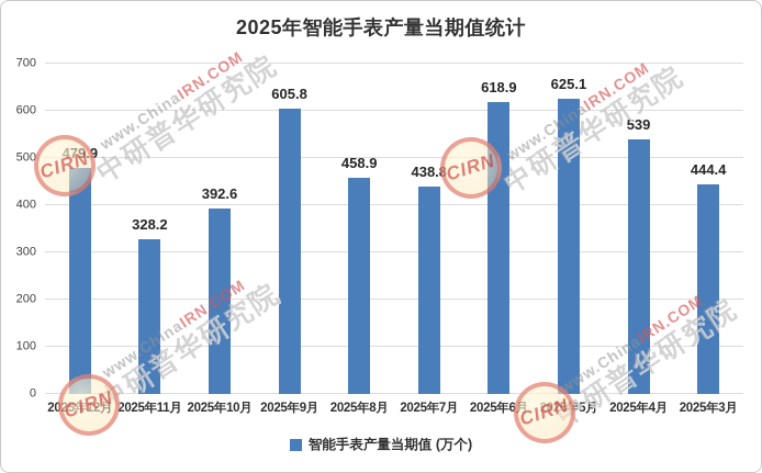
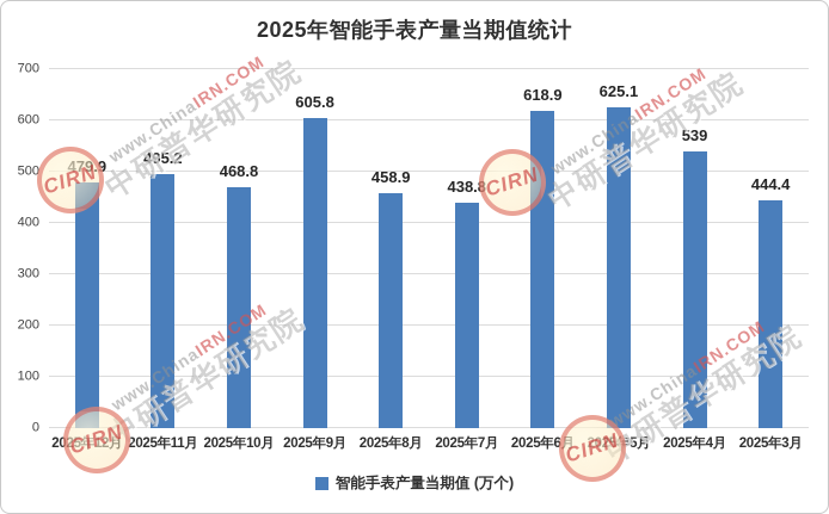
2025年11月: 328.2 -> 495.2
2025年10月: 392.6 -> 468.8
